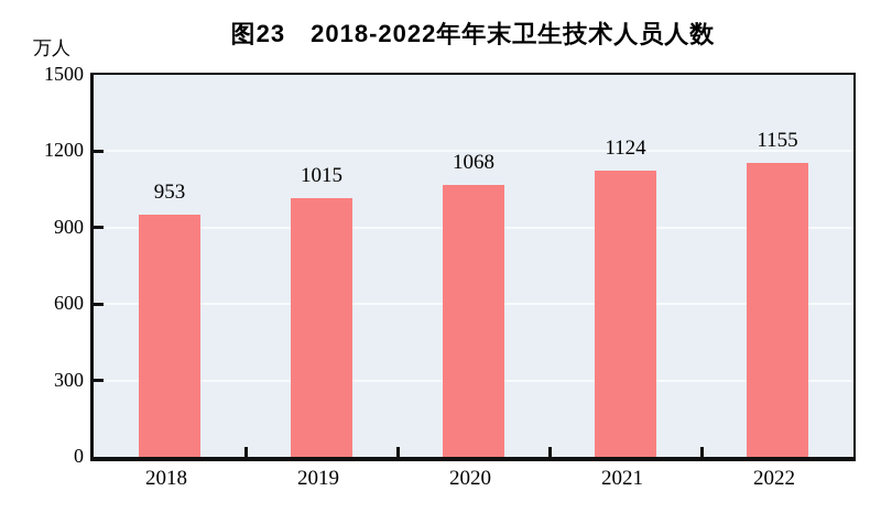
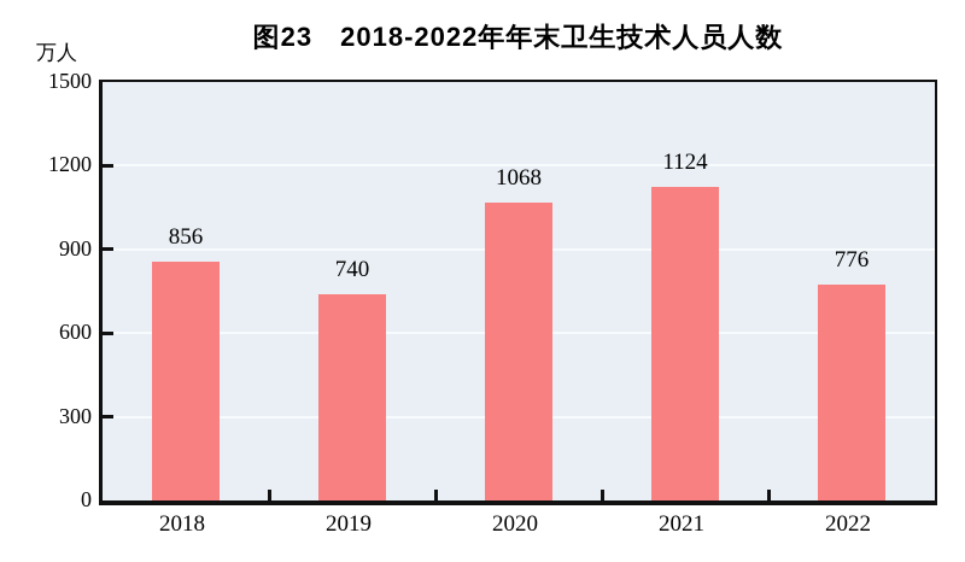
2018: 953 -> 856
2019: 1015 -> 740
2022: 1155 -> 776
